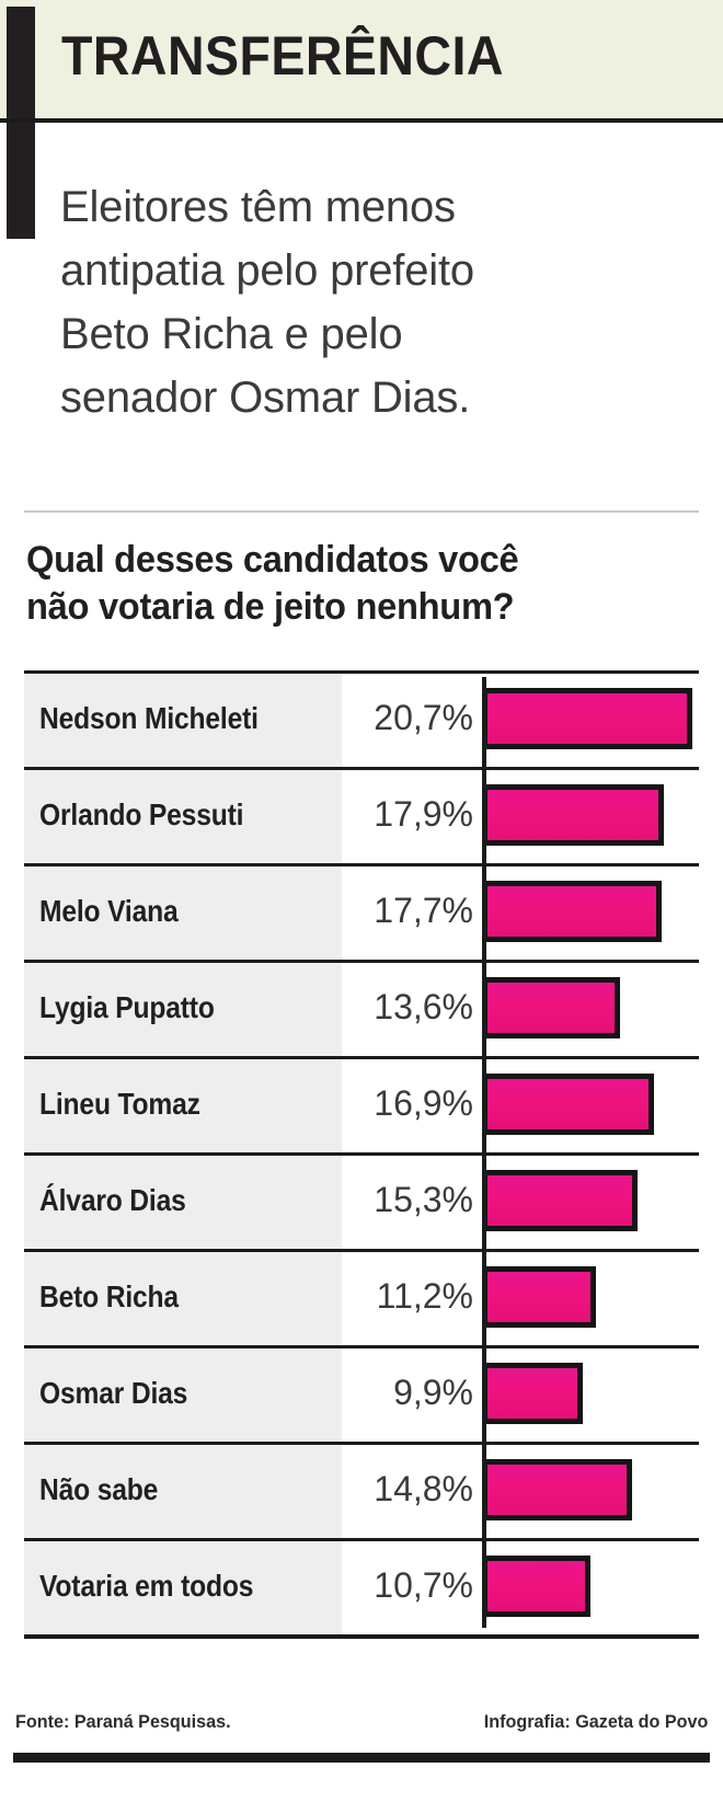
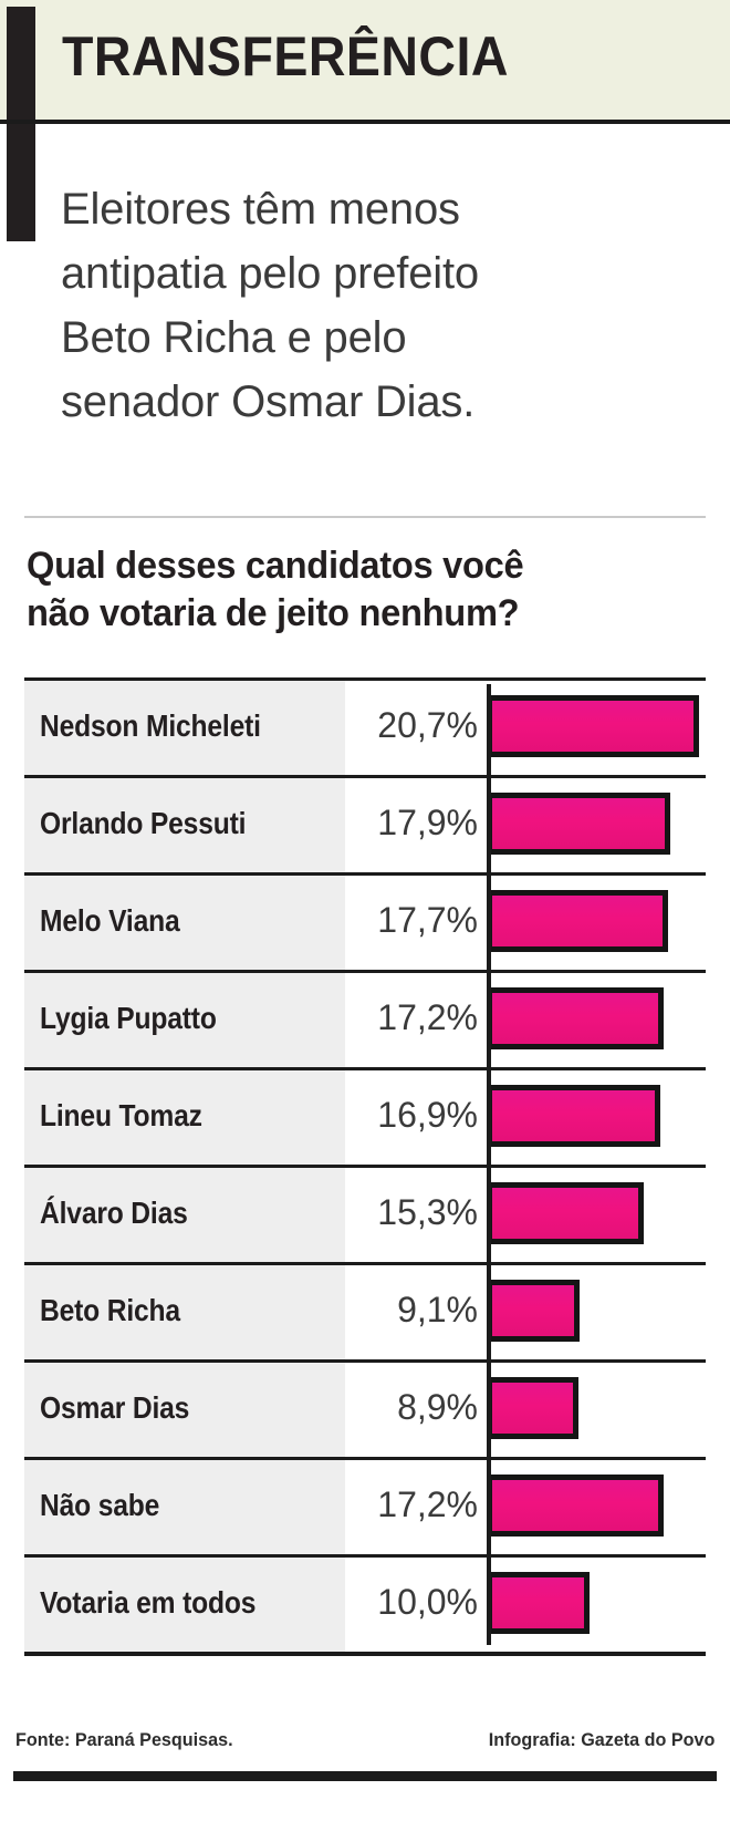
Lygia Pupatto: 13,6% -> 17,2%
Beto Richa: 11,2% -> 9,1%
Osmar Dias: 9,9% -> 8,9%
Não sabe: 14,8% -> 17,2%
Votaria em todos: 10,7% -> 10,0%
